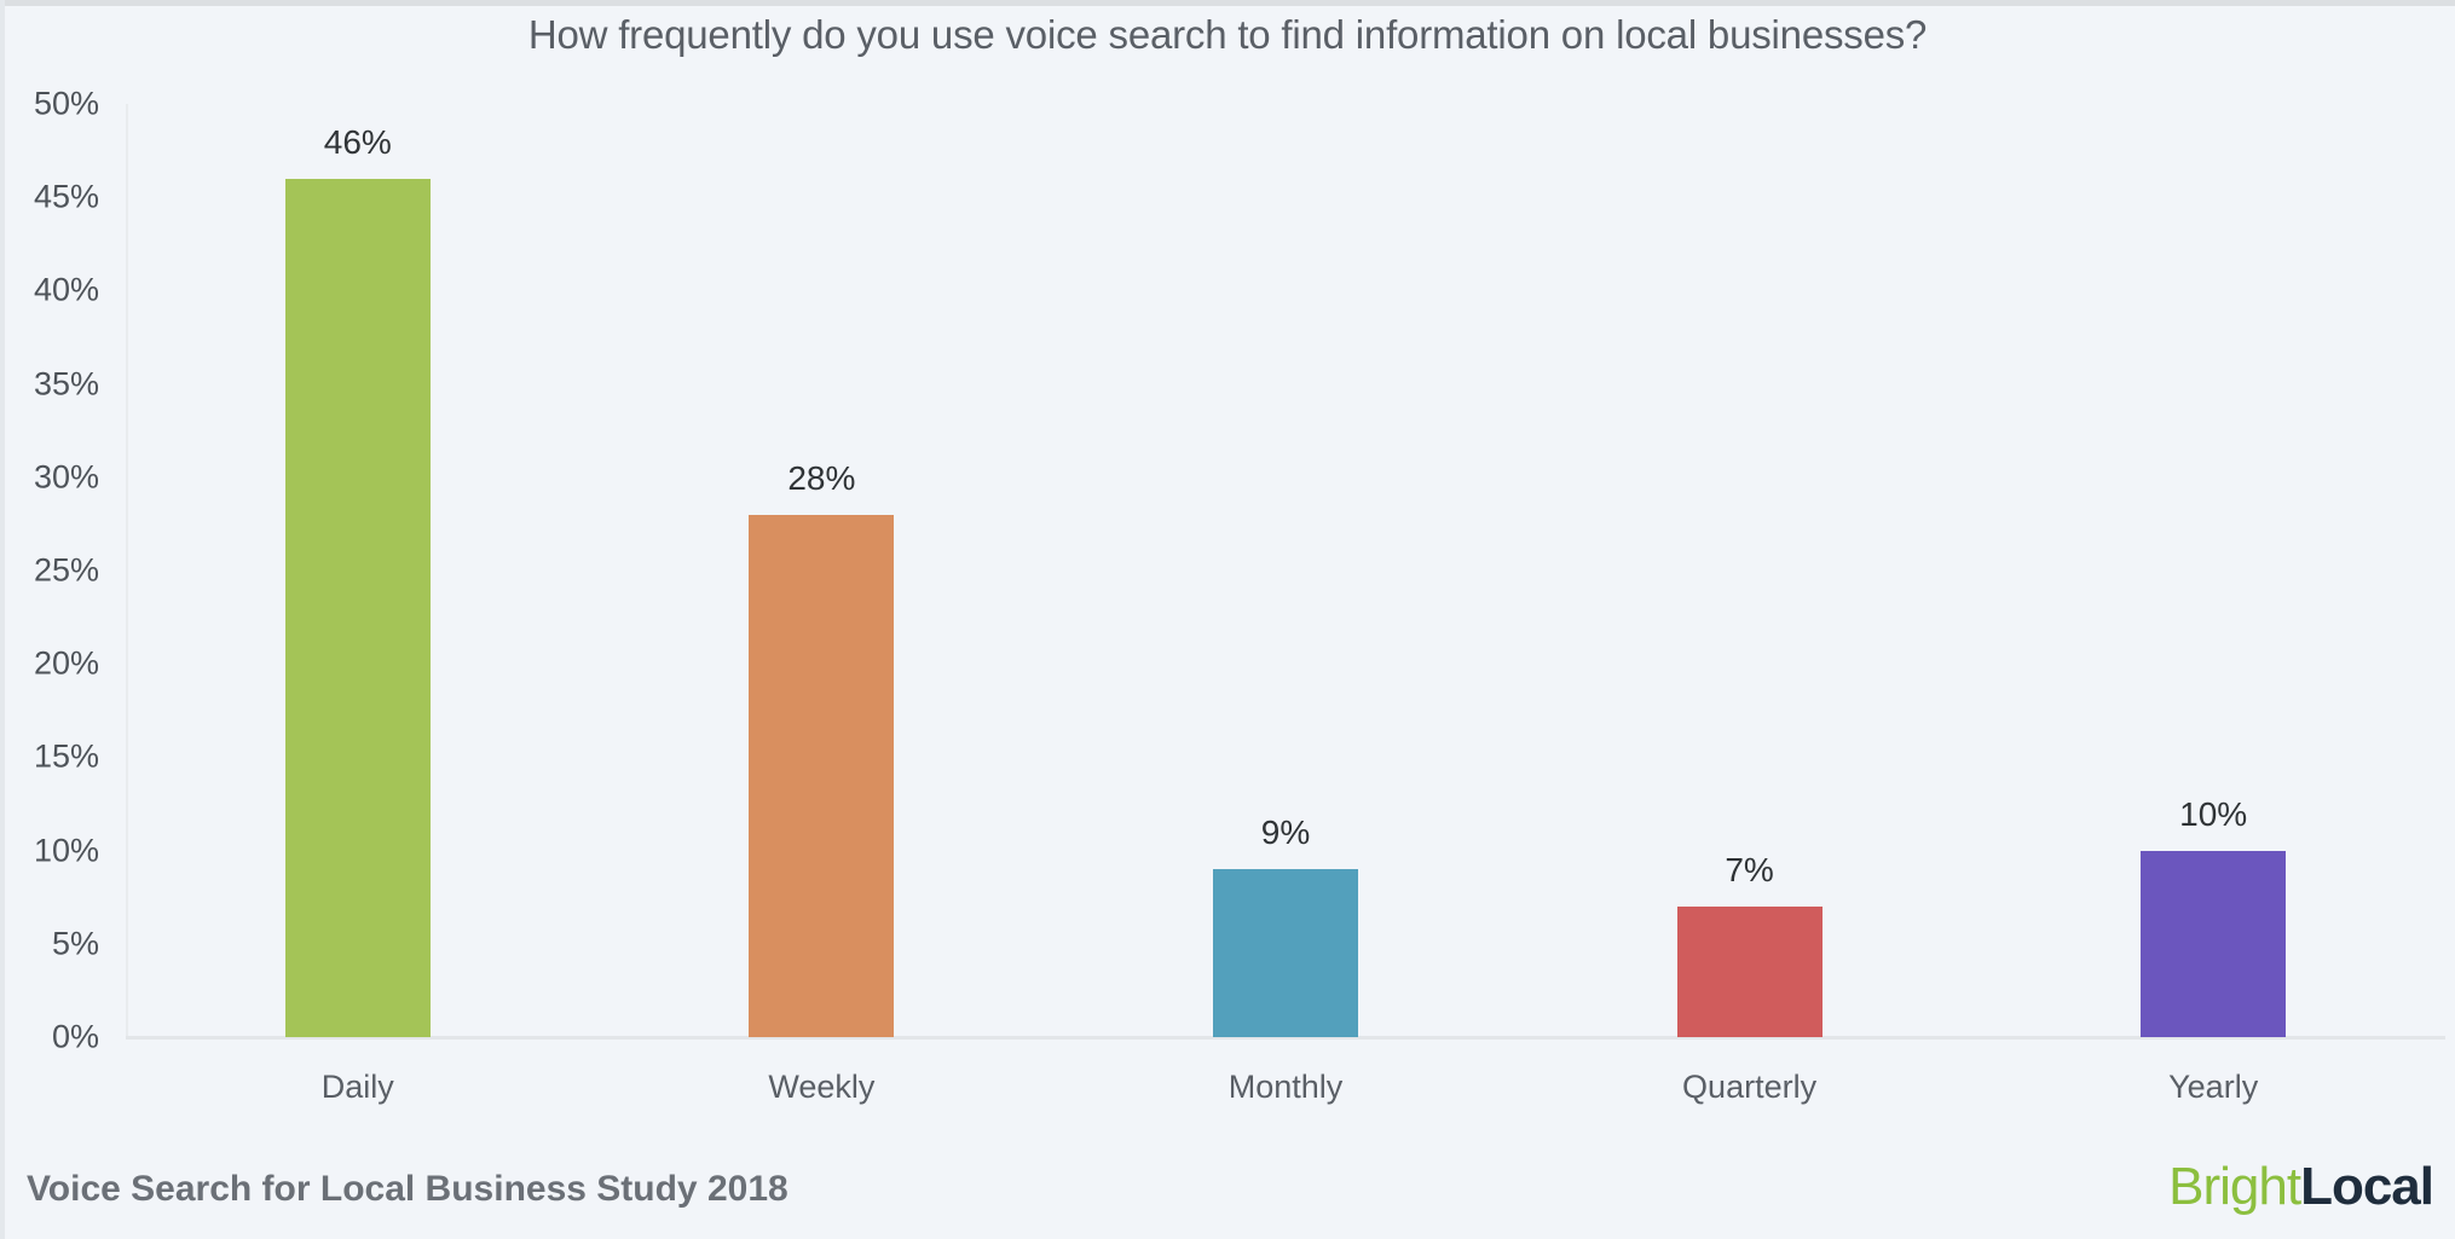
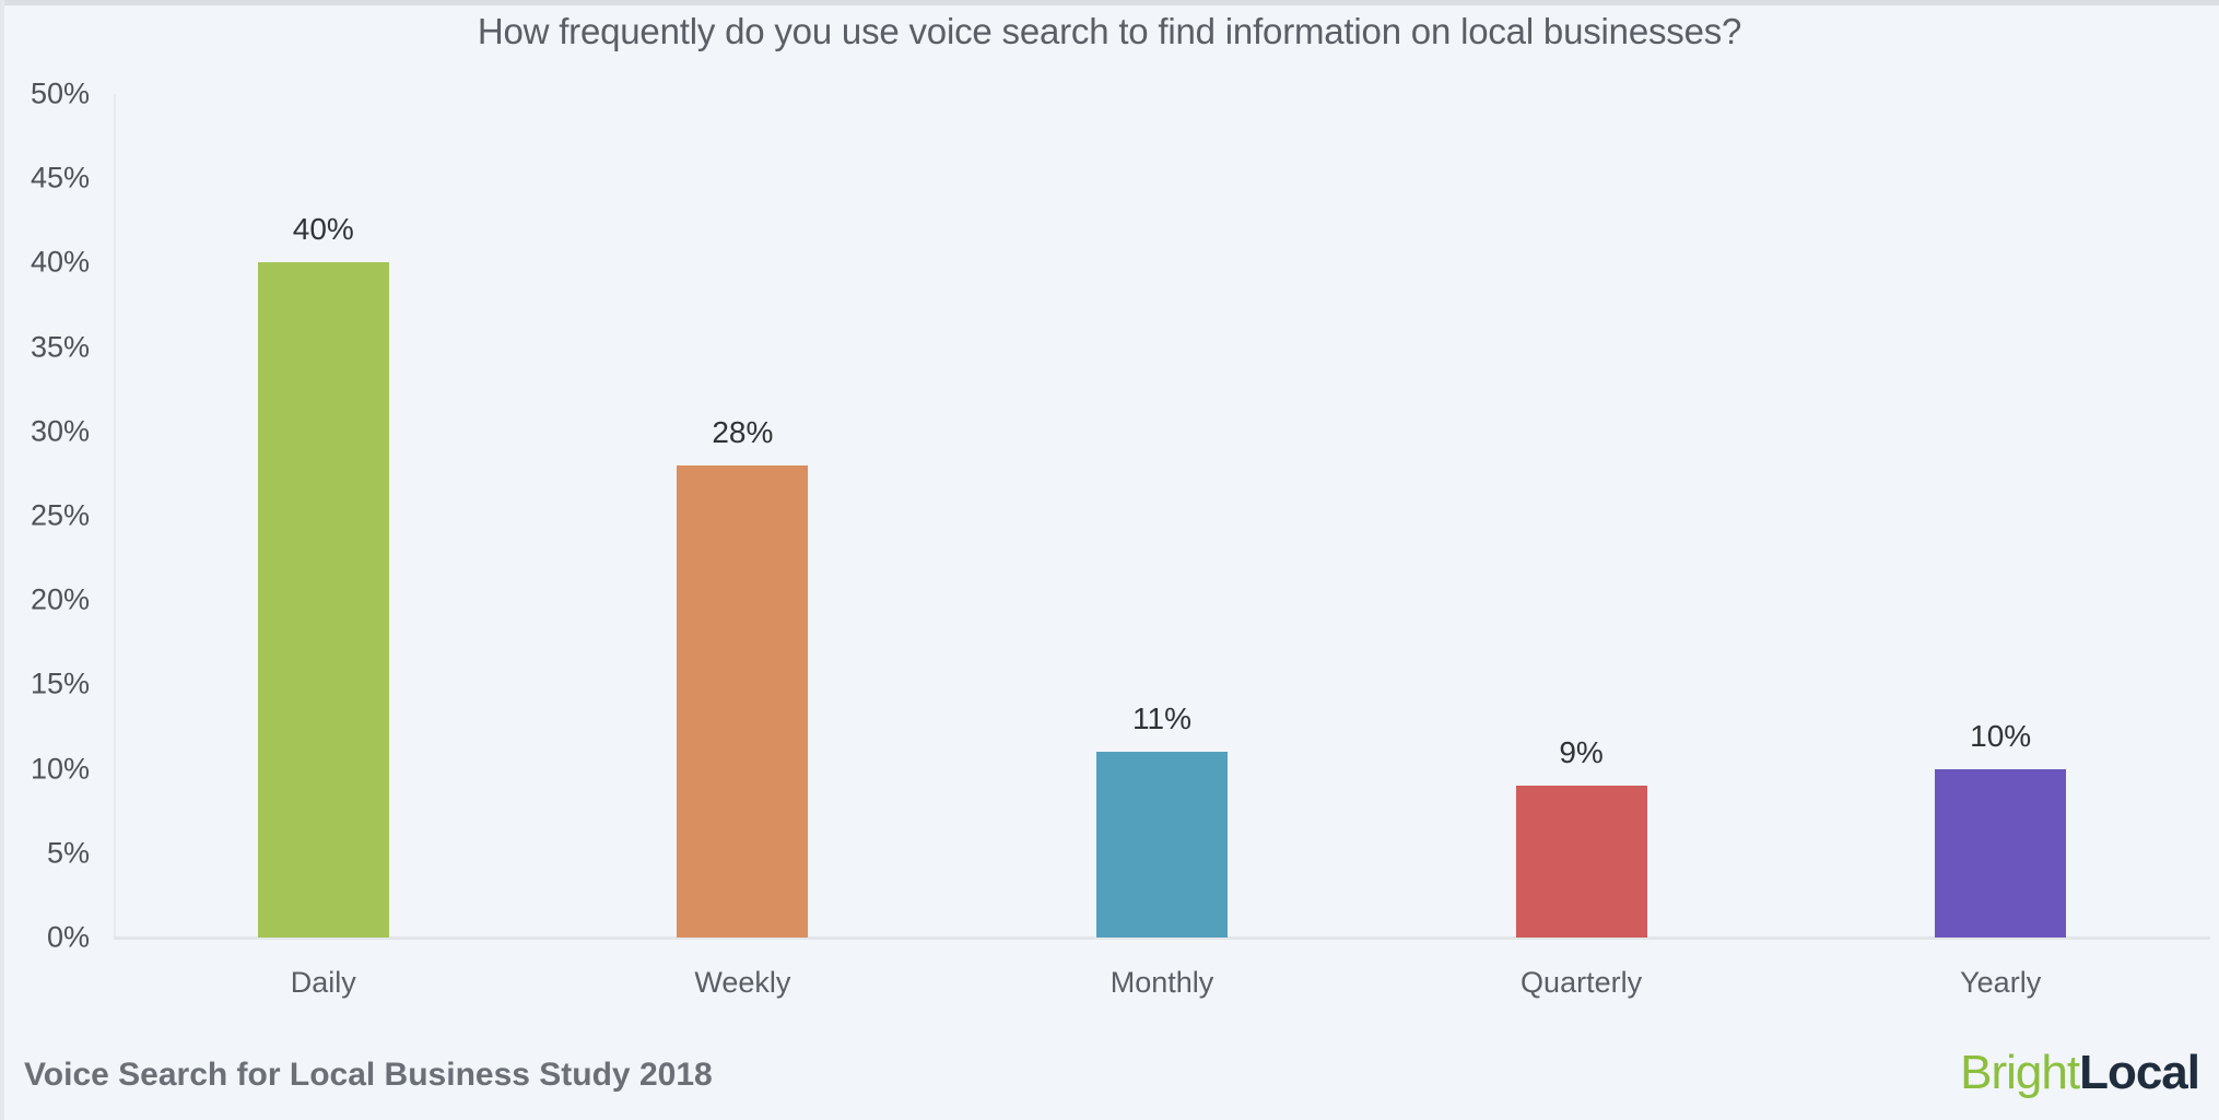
Daily: 46% -> 40%
Monthly: 9% -> 11%
Quarterly: 7% -> 9%
